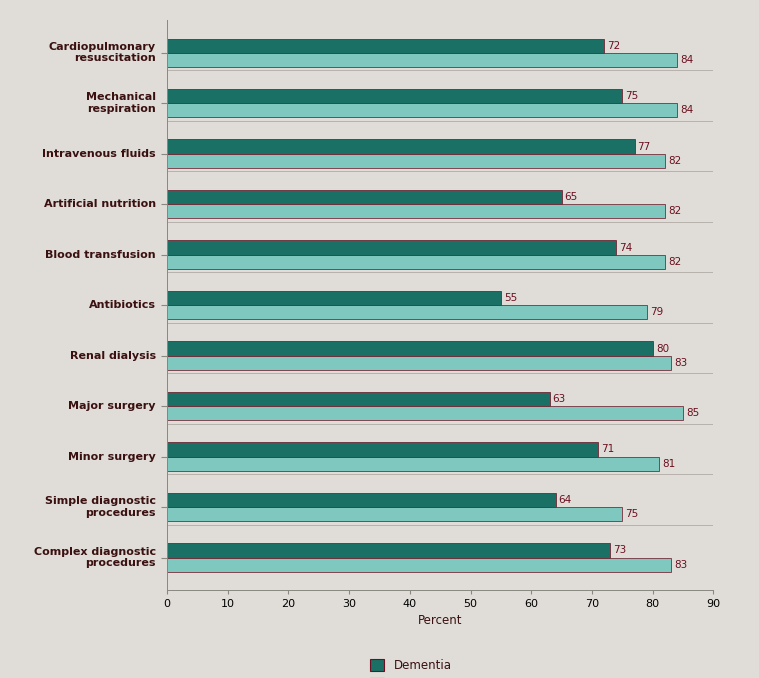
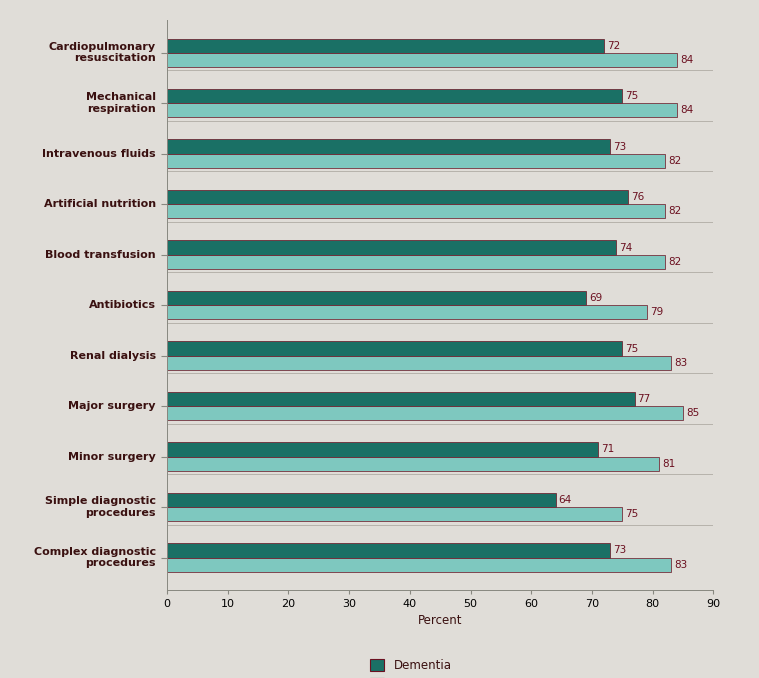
Dementia/Intravenous fluids: 77 -> 73
Dementia/Artificial nutrition: 65 -> 76
Dementia/Antibiotics: 55 -> 69
Dementia/Renal dialysis: 80 -> 75
Dementia/Major surgery: 63 -> 77
